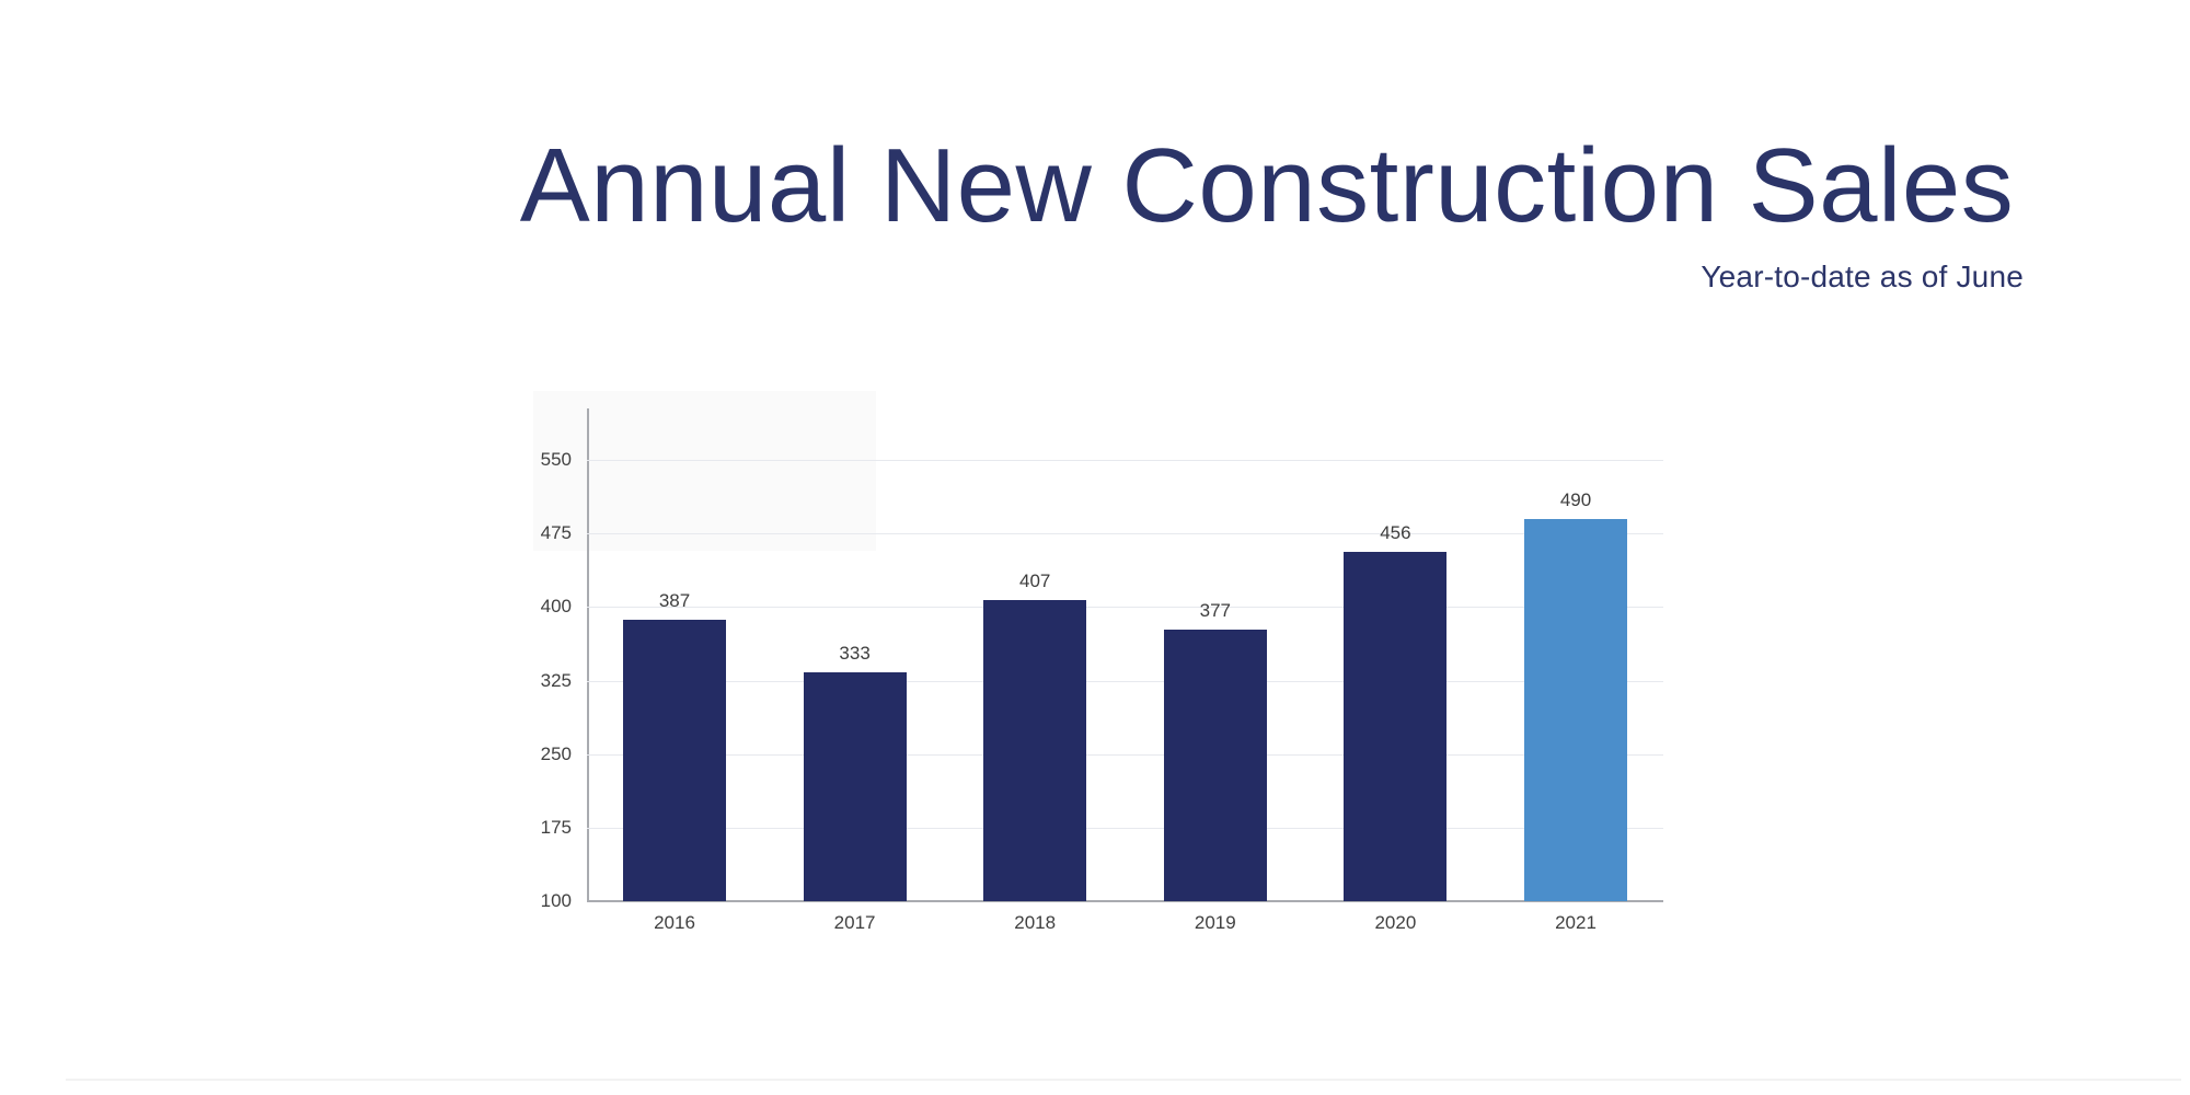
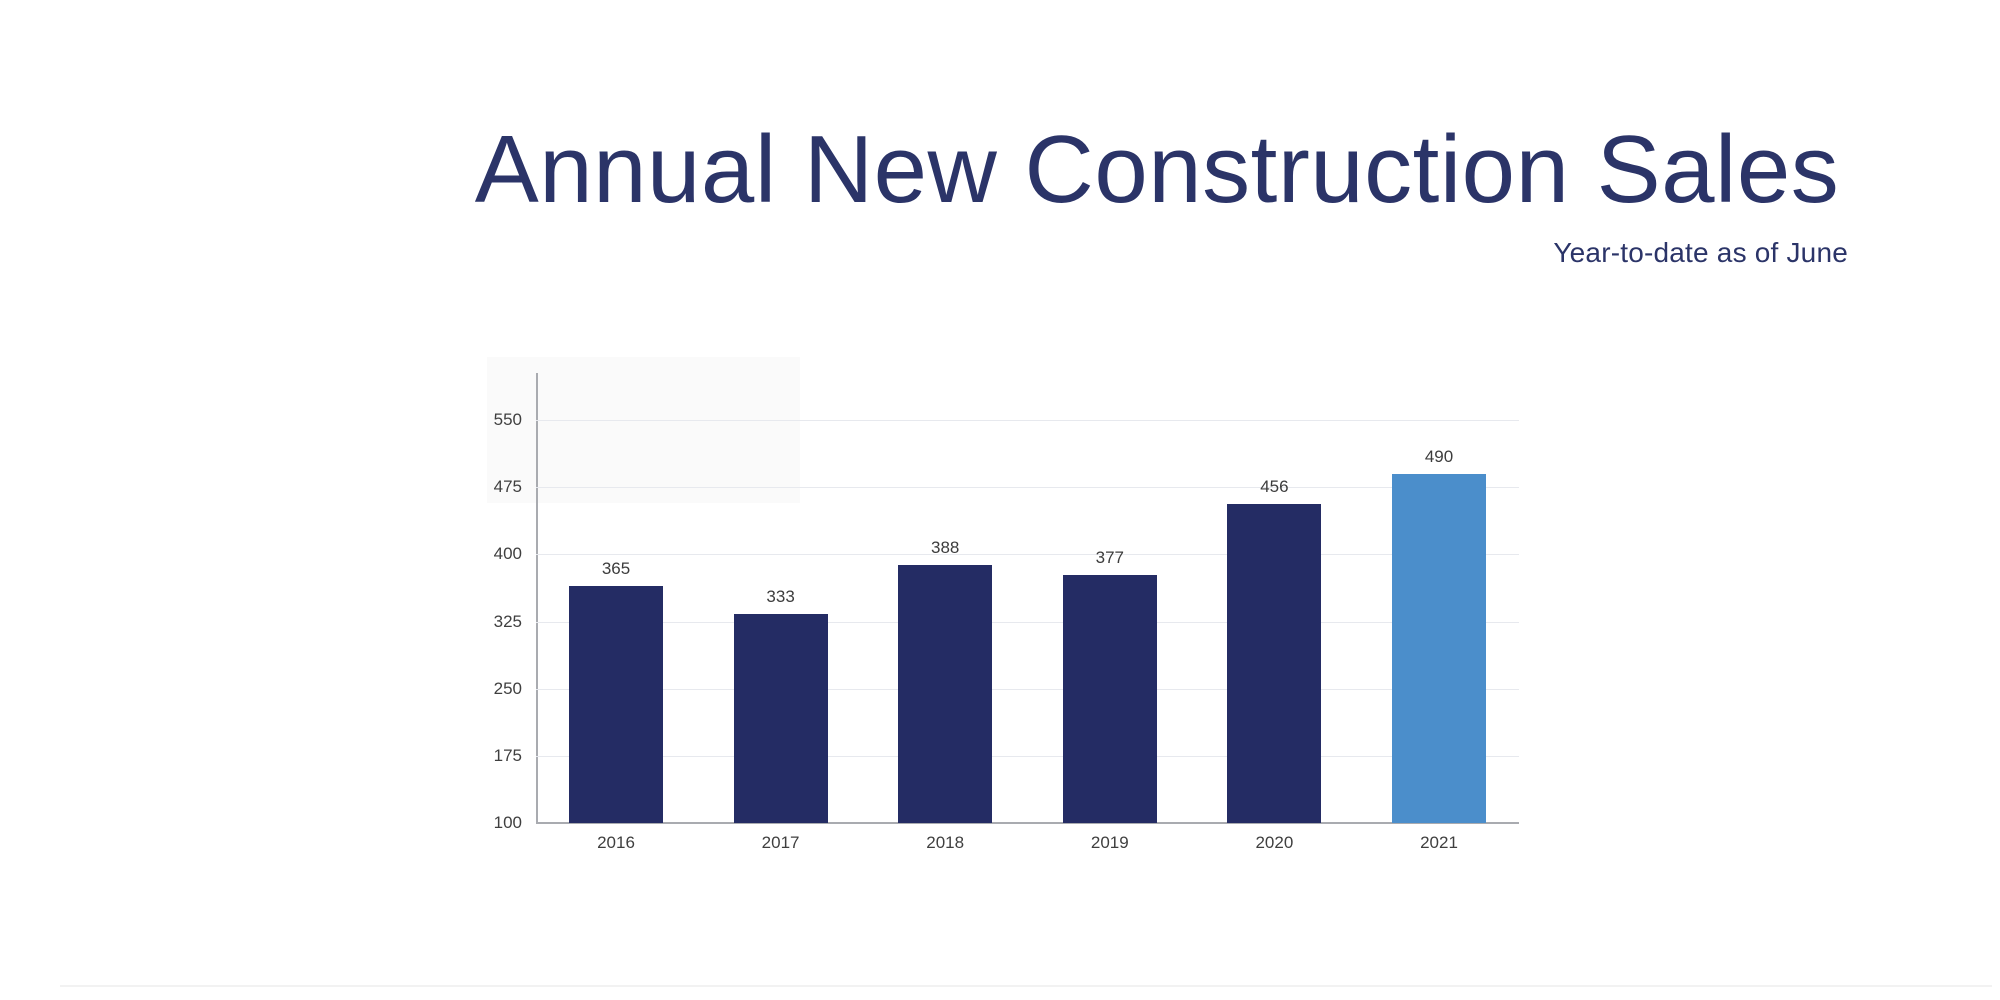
2016: 387 -> 365
2018: 407 -> 388
